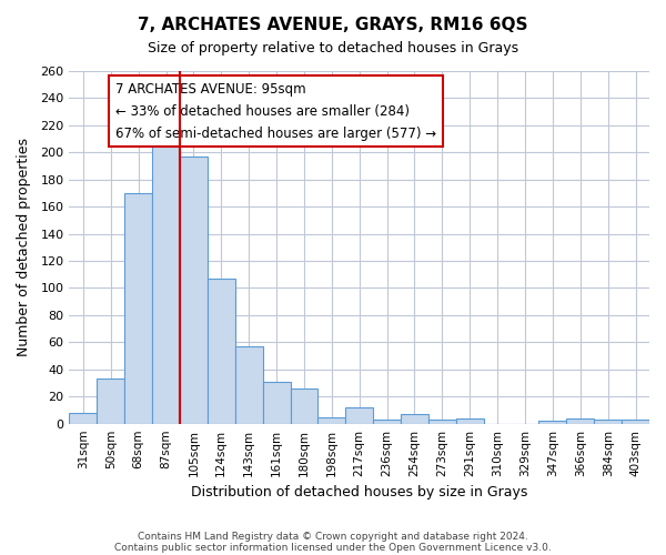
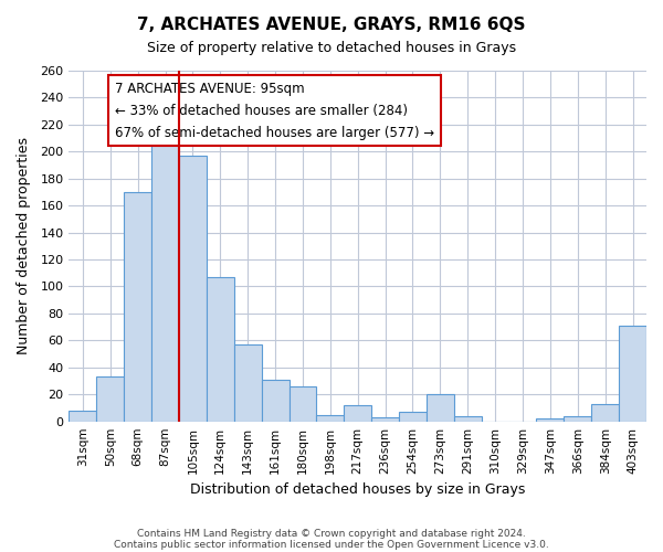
273sqm: 3 -> 20
384sqm: 3 -> 13
403sqm: 3 -> 71
